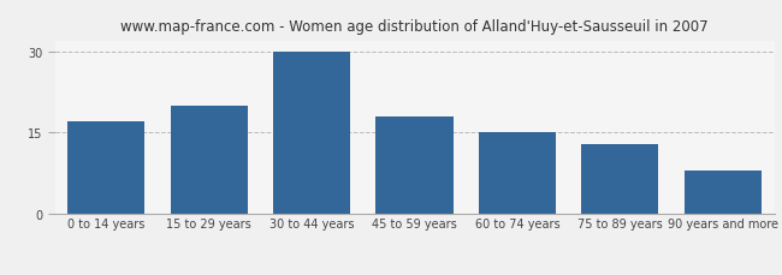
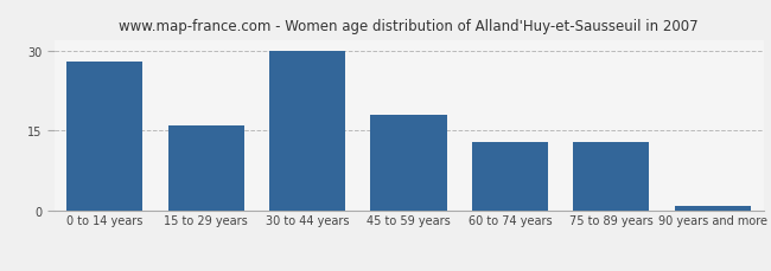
0 to 14 years: 17 -> 28
15 to 29 years: 20 -> 16
60 to 74 years: 15 -> 13
90 years and more: 8 -> 1
